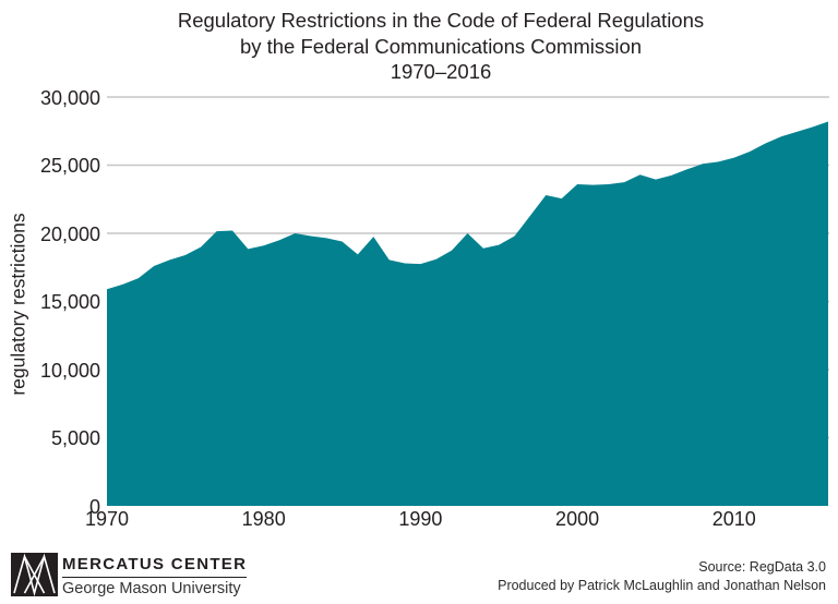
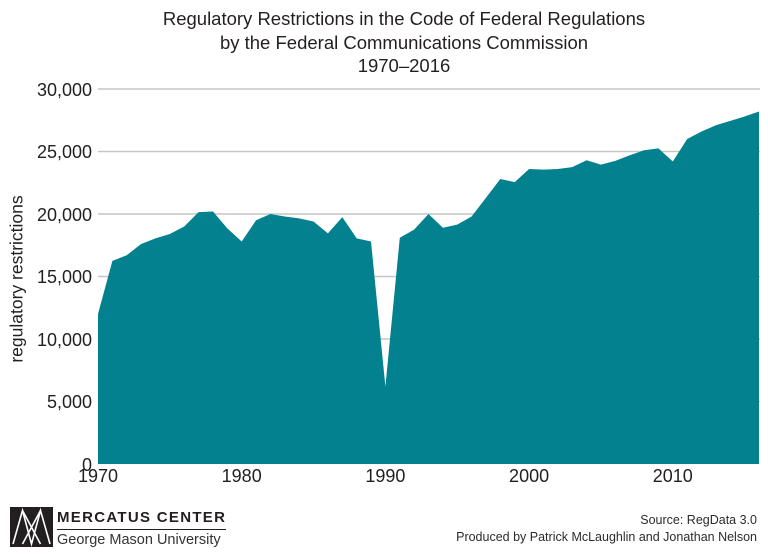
1970: 15900 -> 12000
1980: 19100 -> 17800
1990: 17800 -> 6200
2010: 25600 -> 24200
